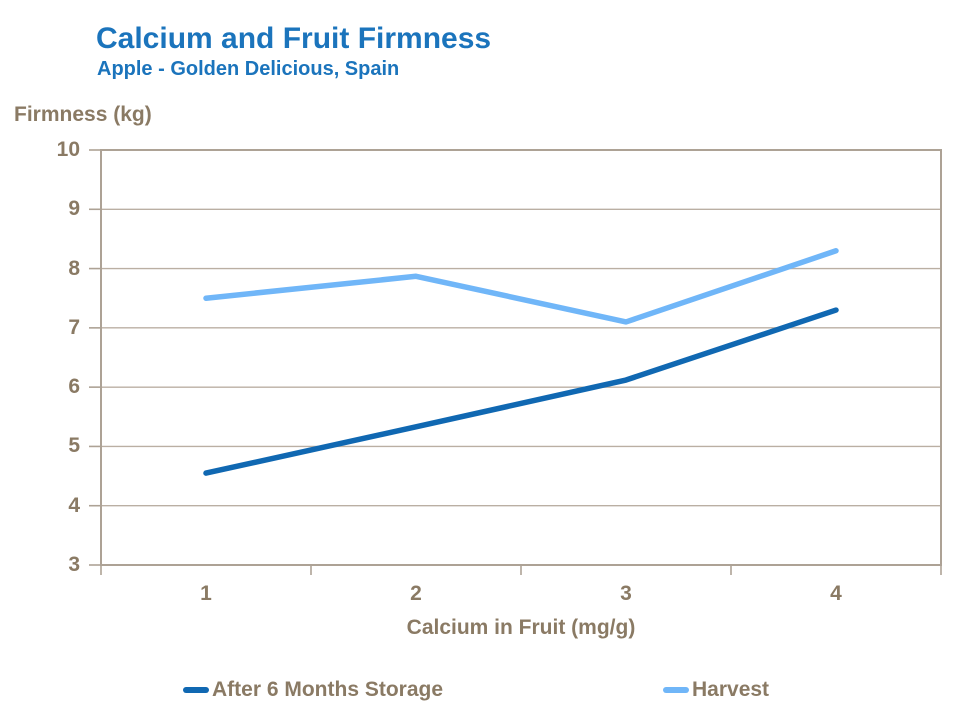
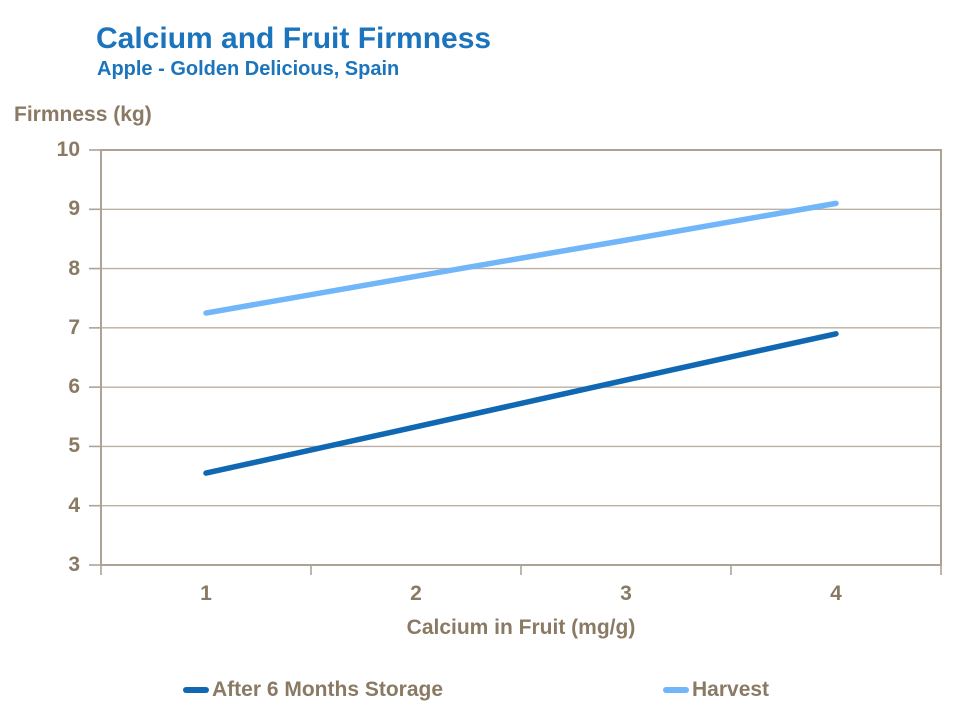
Harvest/1: 7.5 -> 7.2
Harvest/3: 7.1 -> 8.5
After 6 Months Storage/4: 7.3 -> 6.9
Harvest/4: 8.3 -> 9.1
